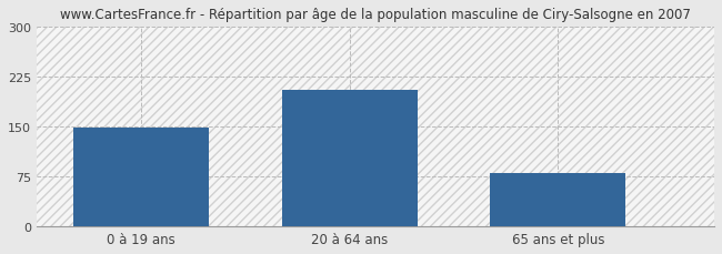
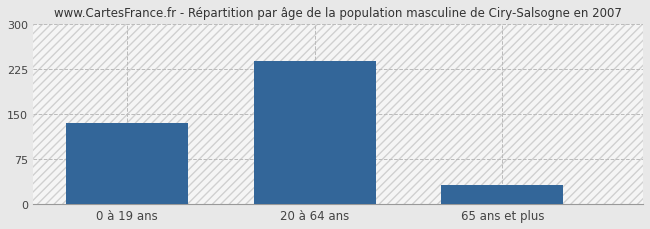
0 à 19 ans: 148 -> 136
20 à 64 ans: 206 -> 238
65 ans et plus: 80 -> 32
